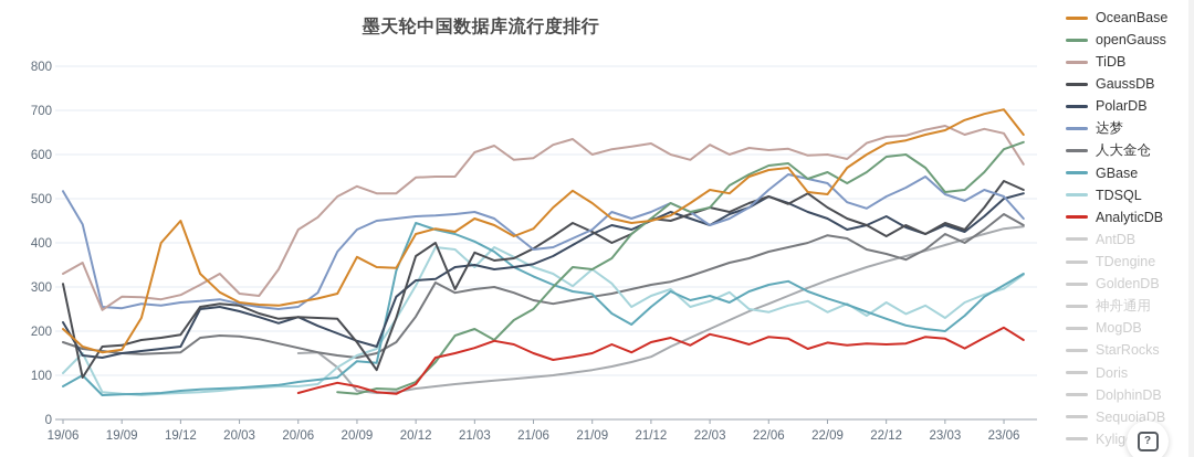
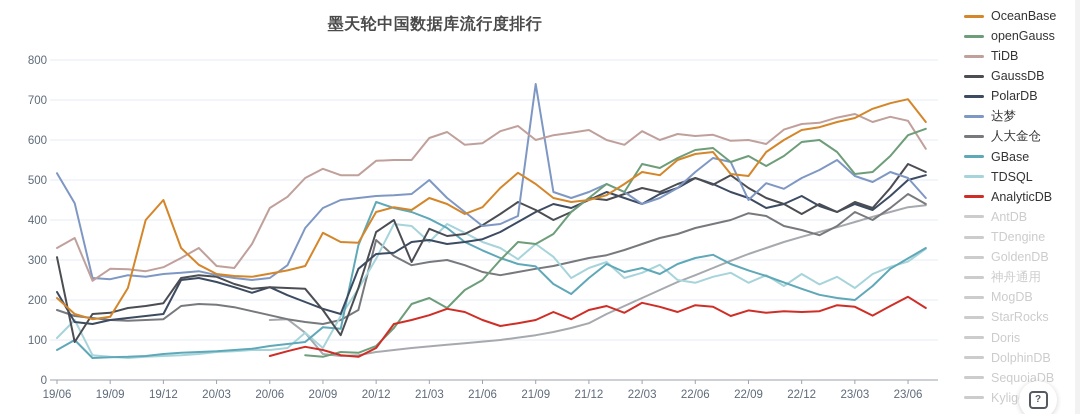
TDSQL/20/09: 140 -> 80
人大金仓/20/12: 230 -> 350
达梦/21/03: 470 -> 500
达梦/21/09: 430 -> 740
openGauss/22/03: 480 -> 540
达梦/22/09: 540 -> 450
